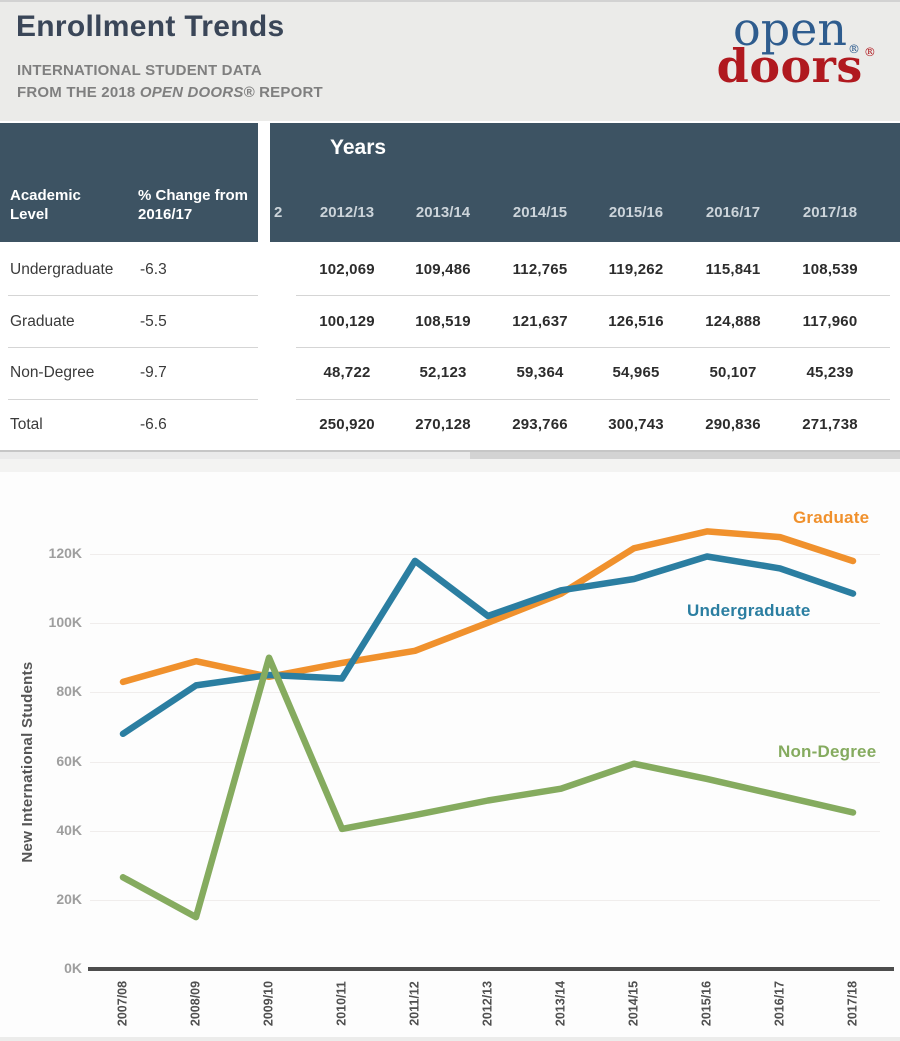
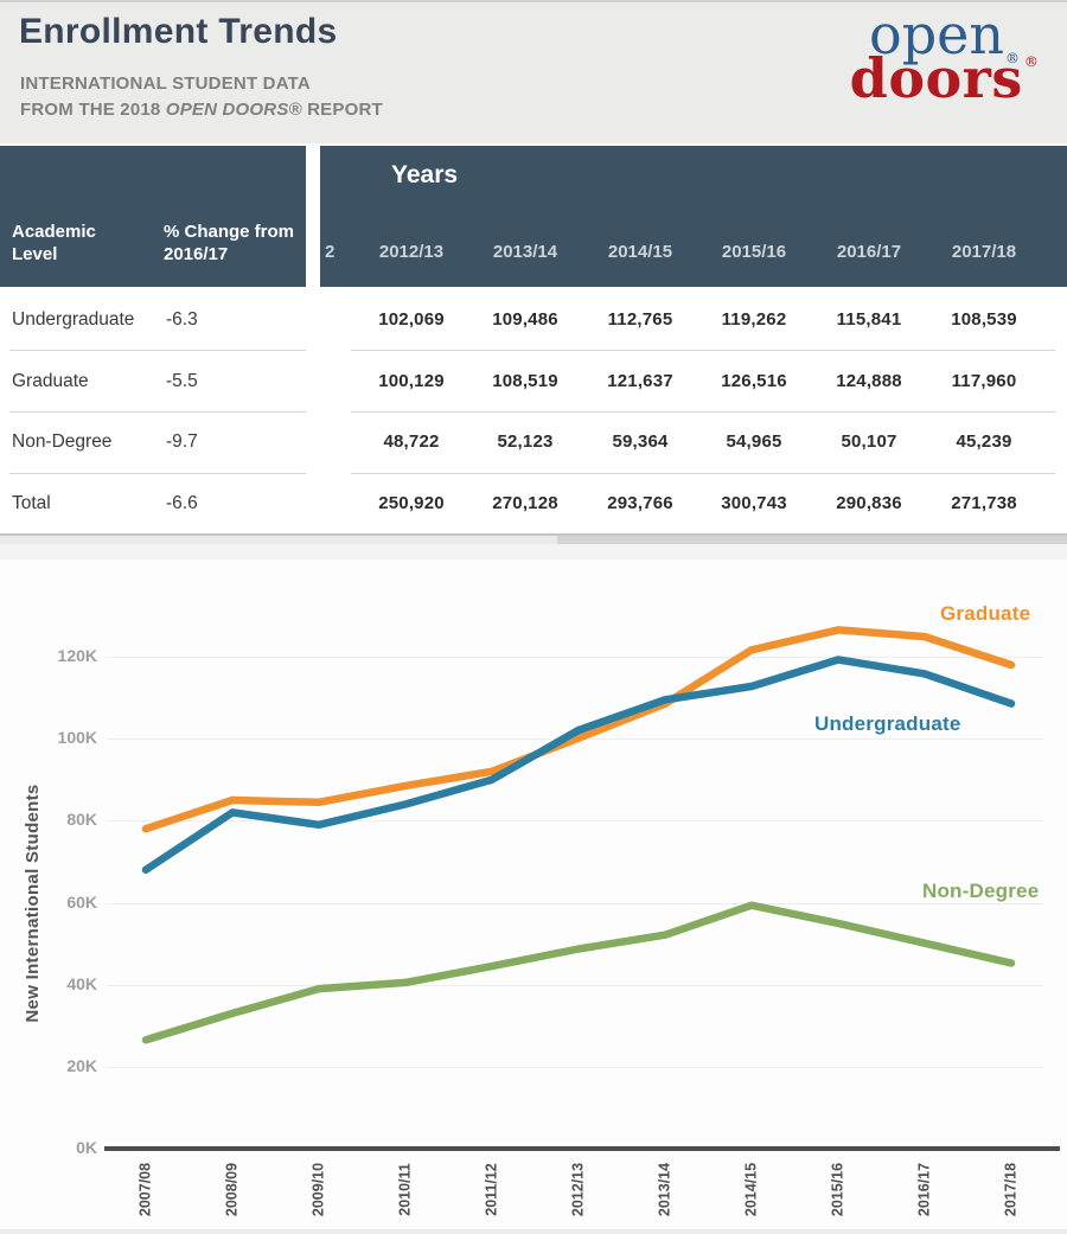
Graduate/2007/08: 83K -> 78K
Graduate/2008/09: 89K -> 85K
Non-Degree/2008/09: 15K -> 33K
Undergraduate/2009/10: 85K -> 79K
Non-Degree/2009/10: 90K -> 39K
Undergraduate/2011/12: 118K -> 90K
